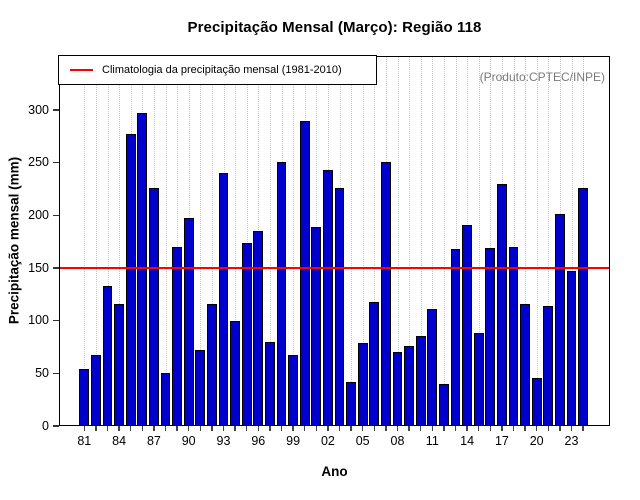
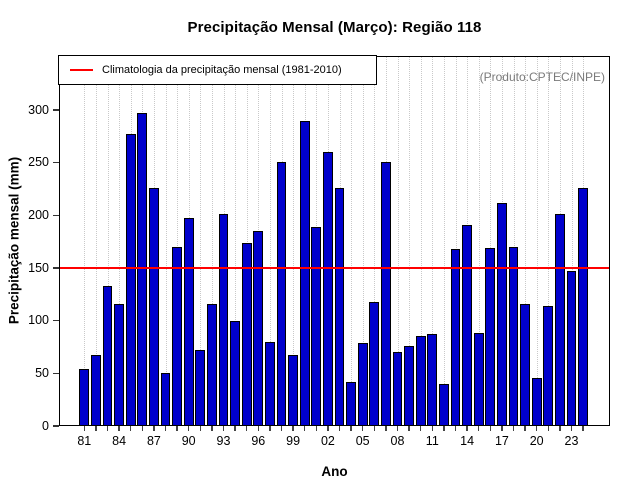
93: 240 -> 201
02: 243 -> 260
11: 111 -> 87
17: 230 -> 212
